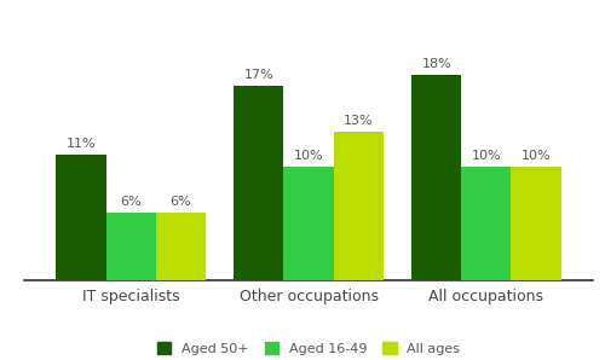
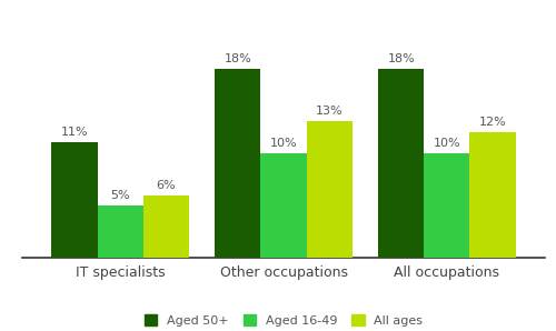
Aged 16-49/IT specialists: 6% -> 5%
Aged 50+/Other occupations: 17% -> 18%
All ages/All occupations: 10% -> 12%
